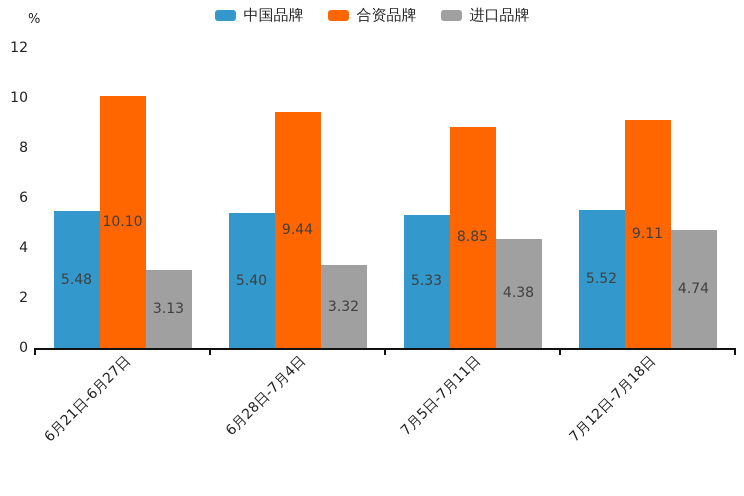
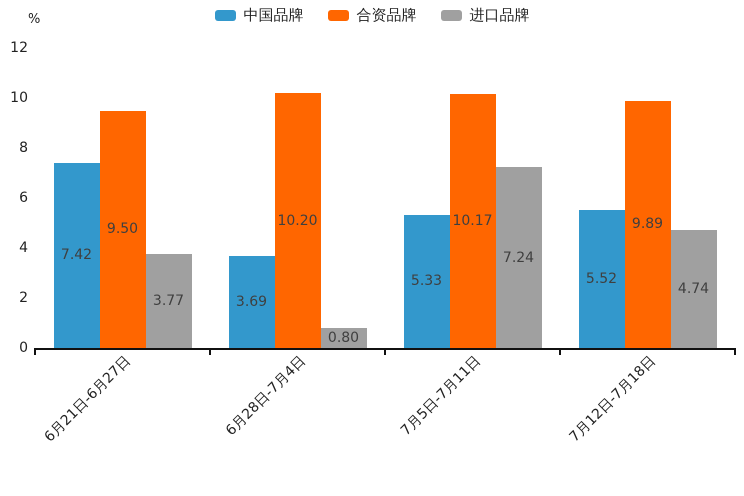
中国品牌/6月21日-6月27日: 5.48 -> 7.42
合资品牌/6月21日-6月27日: 10.10 -> 9.50
进口品牌/6月21日-6月27日: 3.13 -> 3.77
中国品牌/6月28日-7月4日: 5.40 -> 3.69
合资品牌/6月28日-7月4日: 9.44 -> 10.20
进口品牌/6月28日-7月4日: 3.32 -> 0.80
合资品牌/7月5日-7月11日: 8.85 -> 10.17
进口品牌/7月5日-7月11日: 4.38 -> 7.24
合资品牌/7月12日-7月18日: 9.11 -> 9.89
